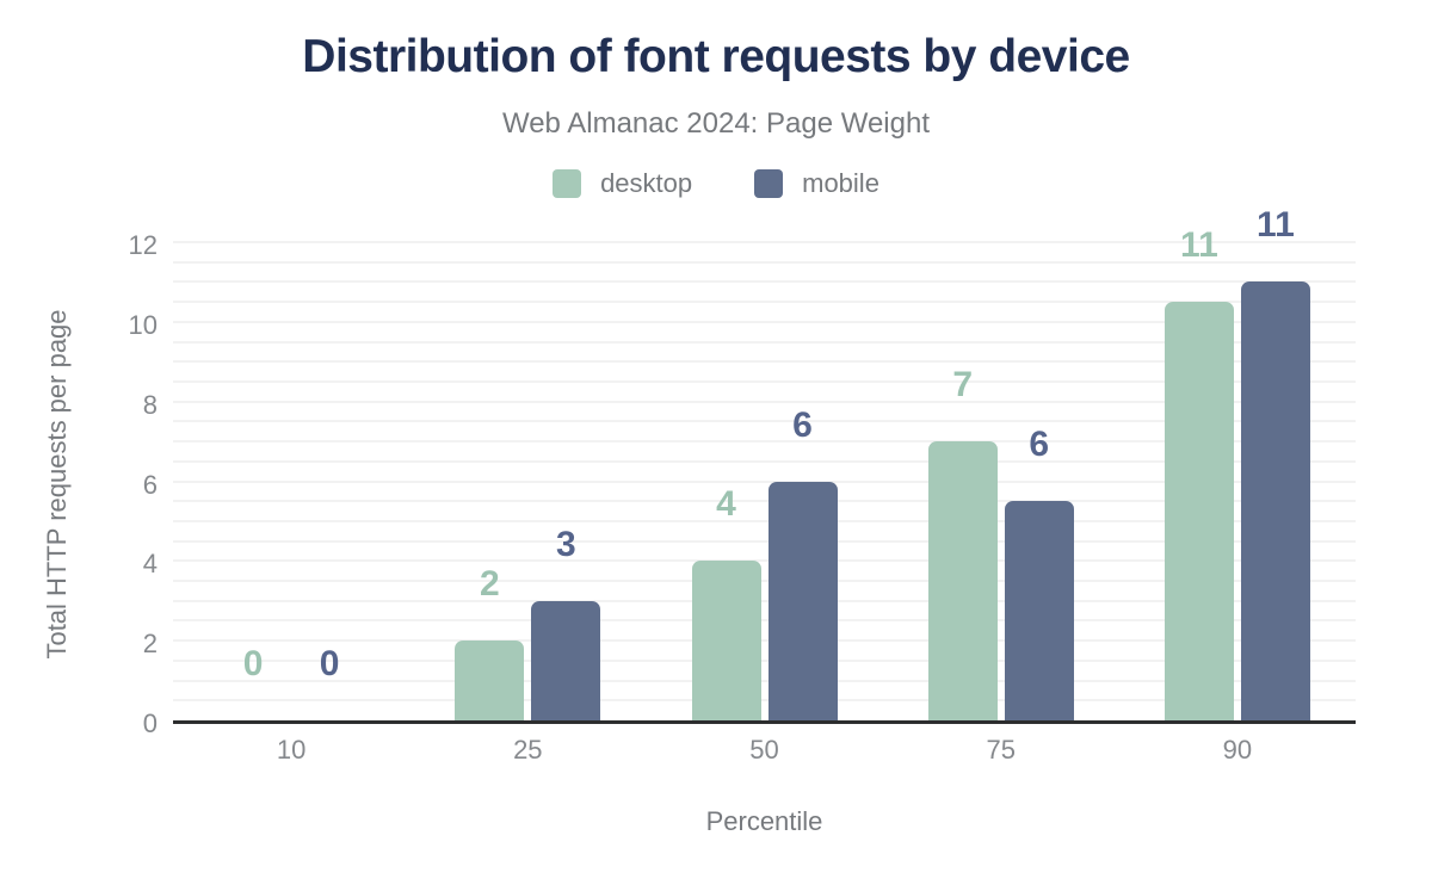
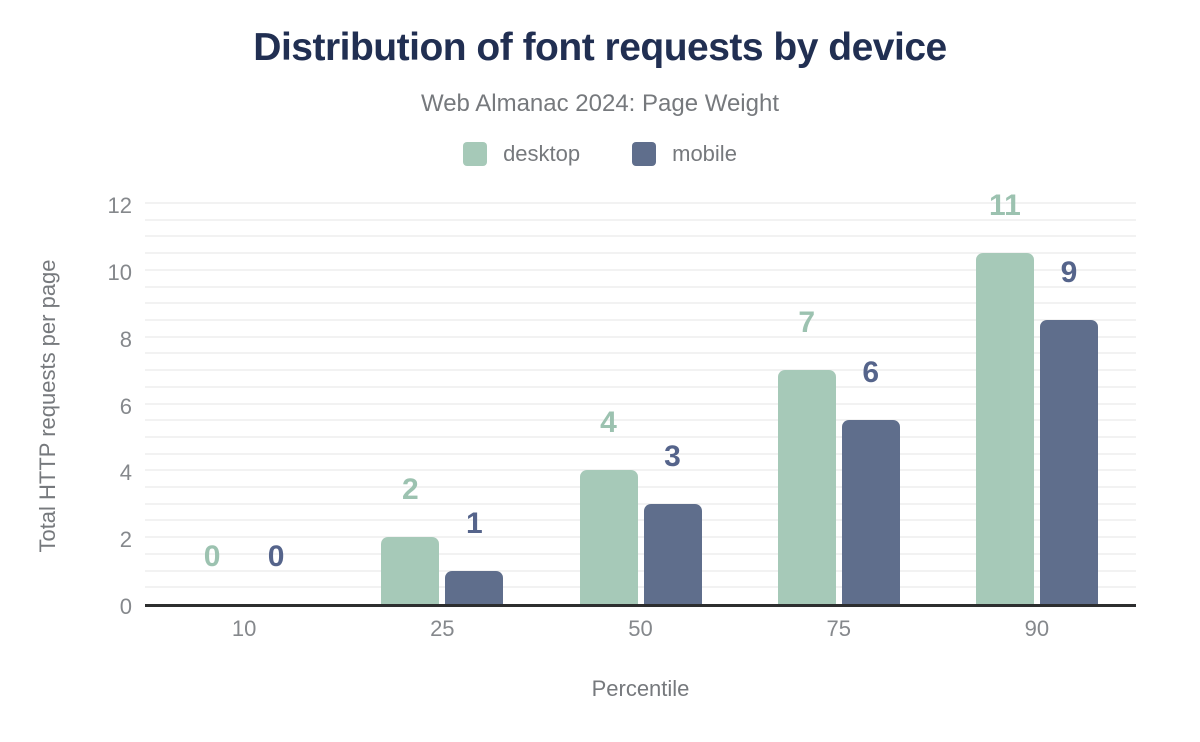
mobile/25: 3 -> 1
mobile/50: 6 -> 3
mobile/90: 11 -> 9
